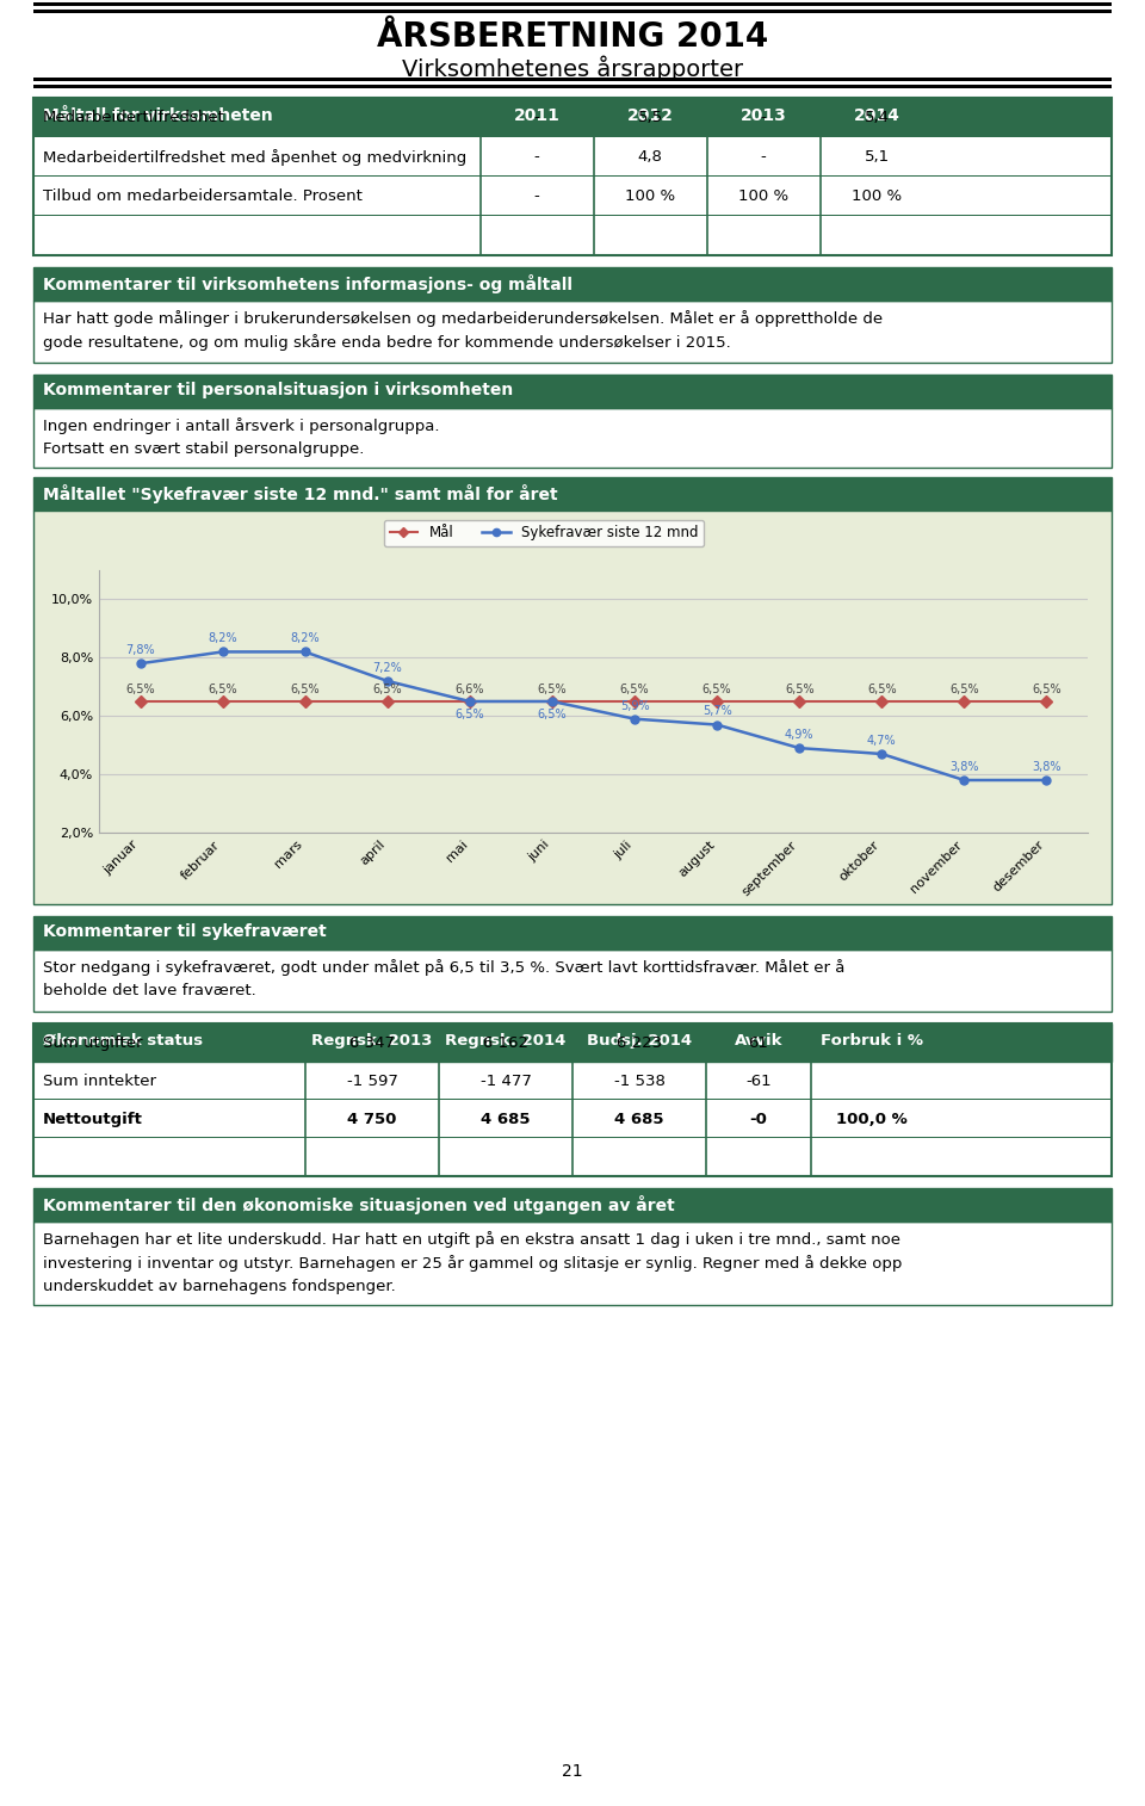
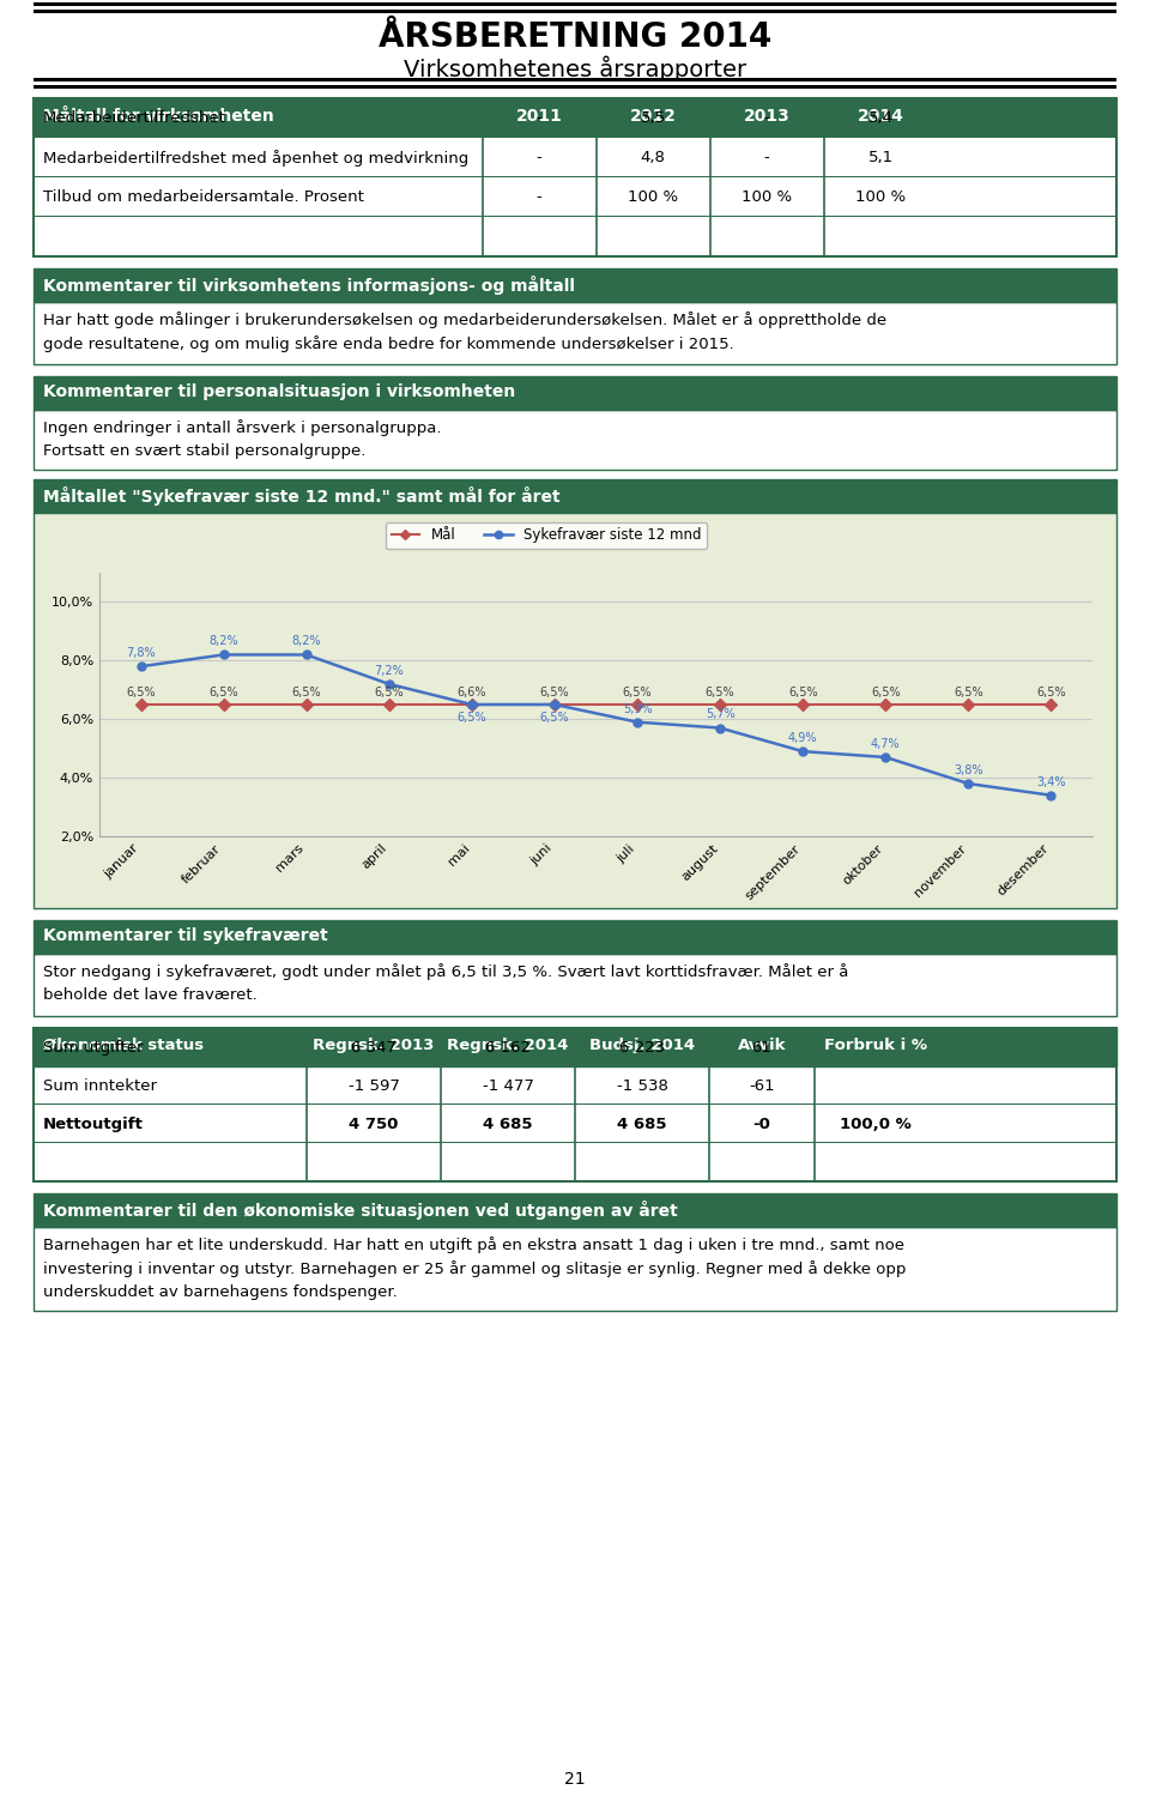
Sykefravær siste 12 mnd/desember: 3,8% -> 3,4%
